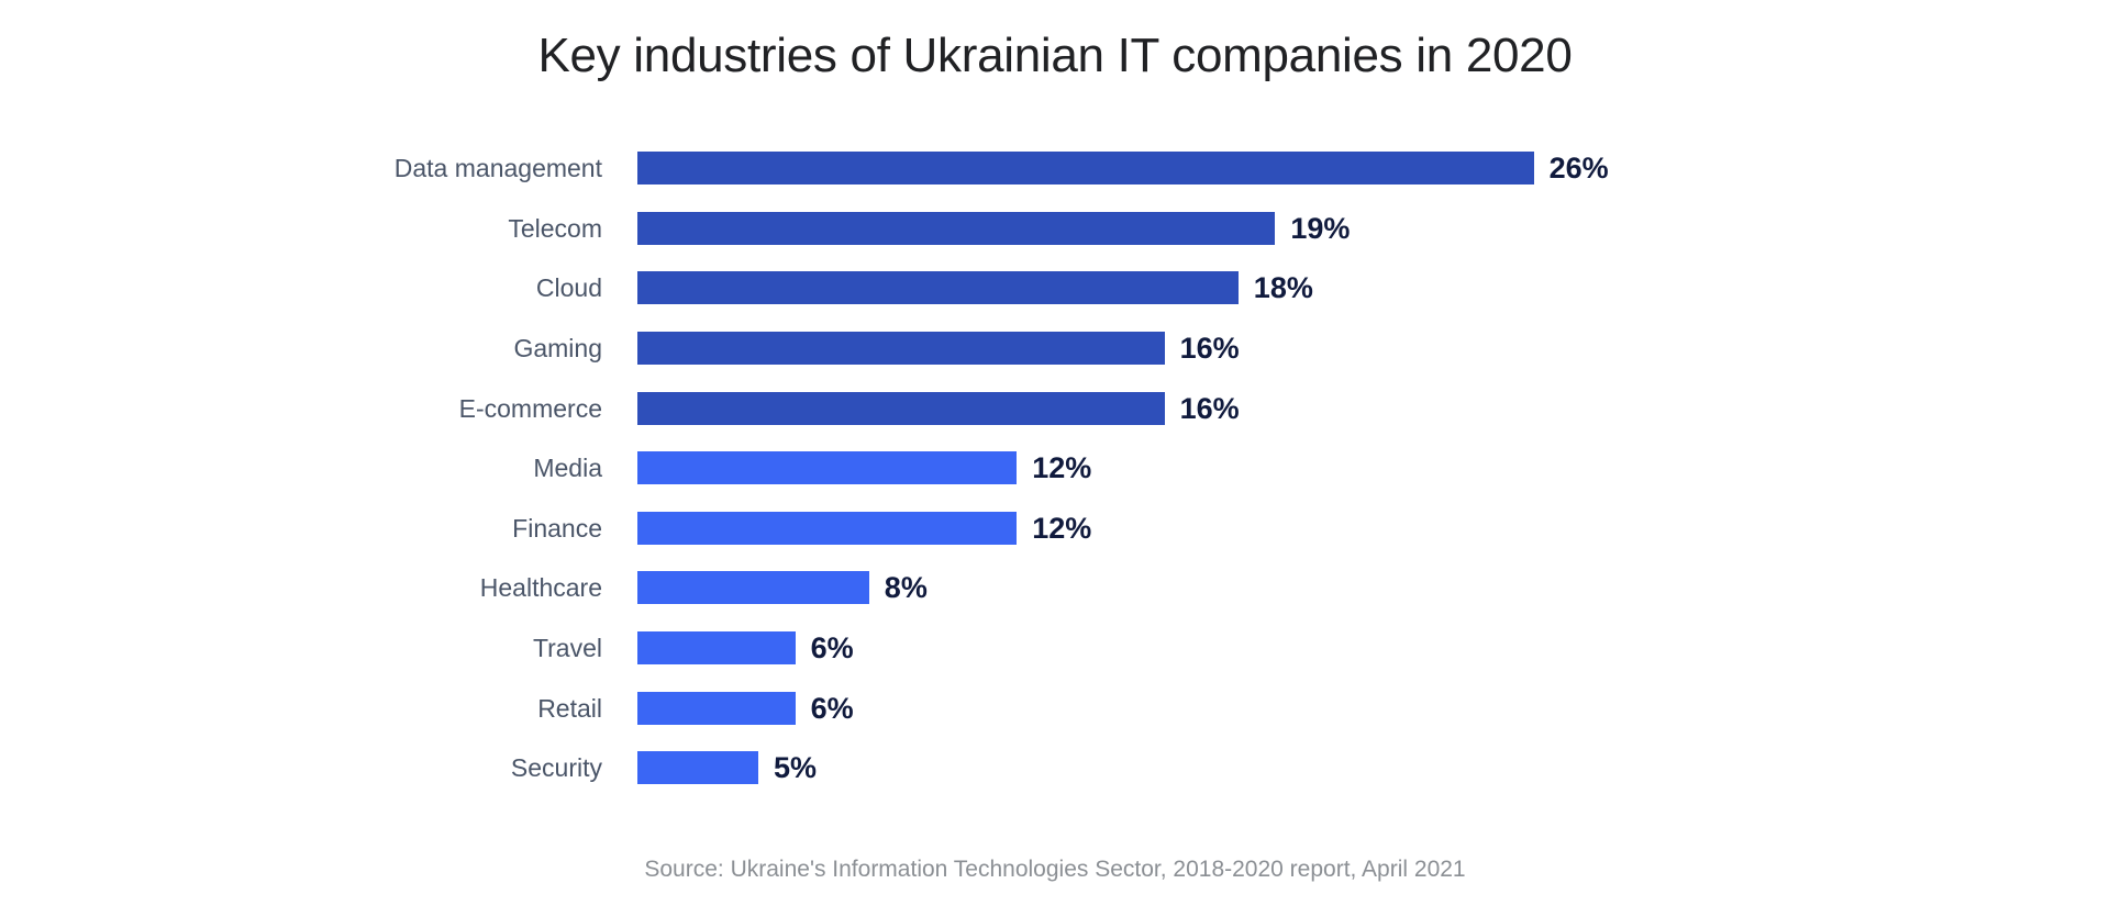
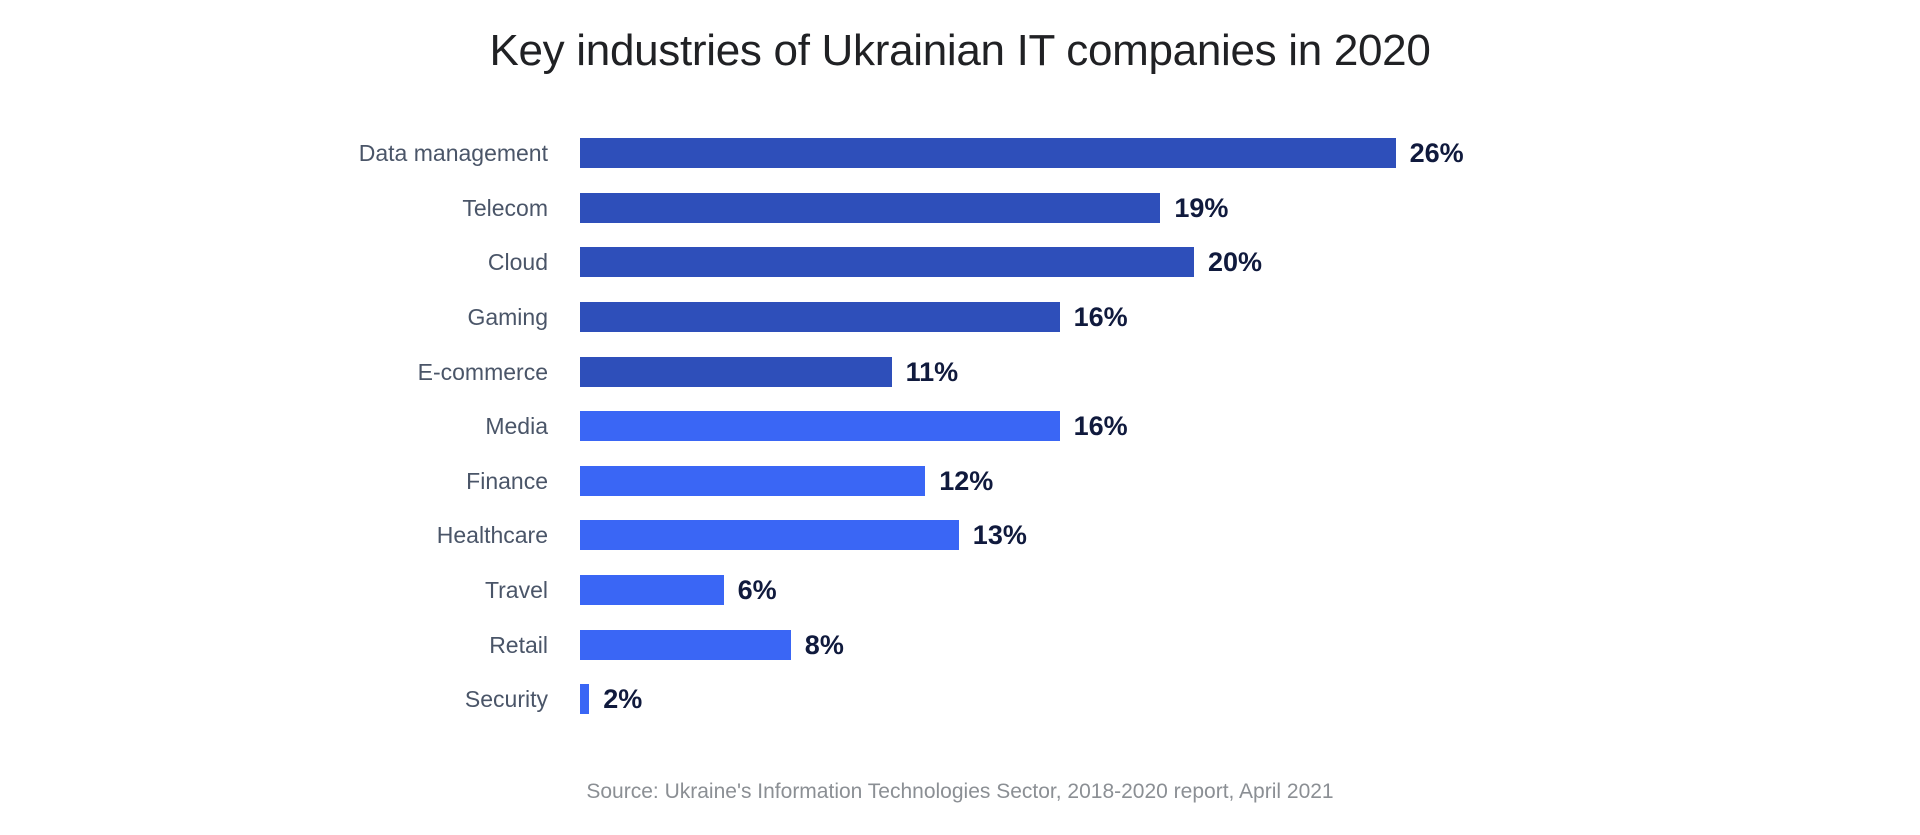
Cloud: 18% -> 20%
E-commerce: 16% -> 11%
Media: 12% -> 16%
Healthcare: 8% -> 13%
Retail: 6% -> 8%
Security: 5% -> 2%
